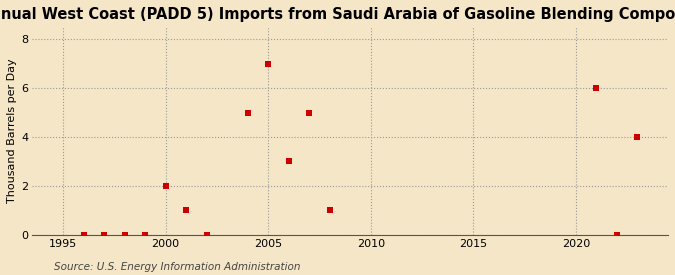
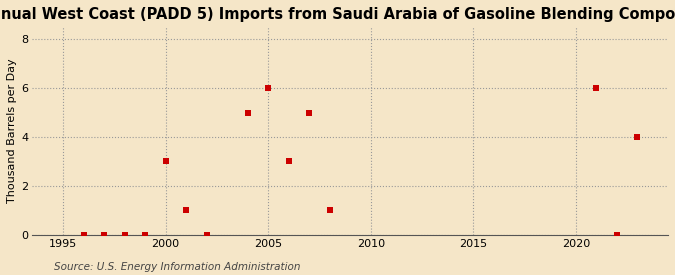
2000: 2 -> 3
2005: 7 -> 6
